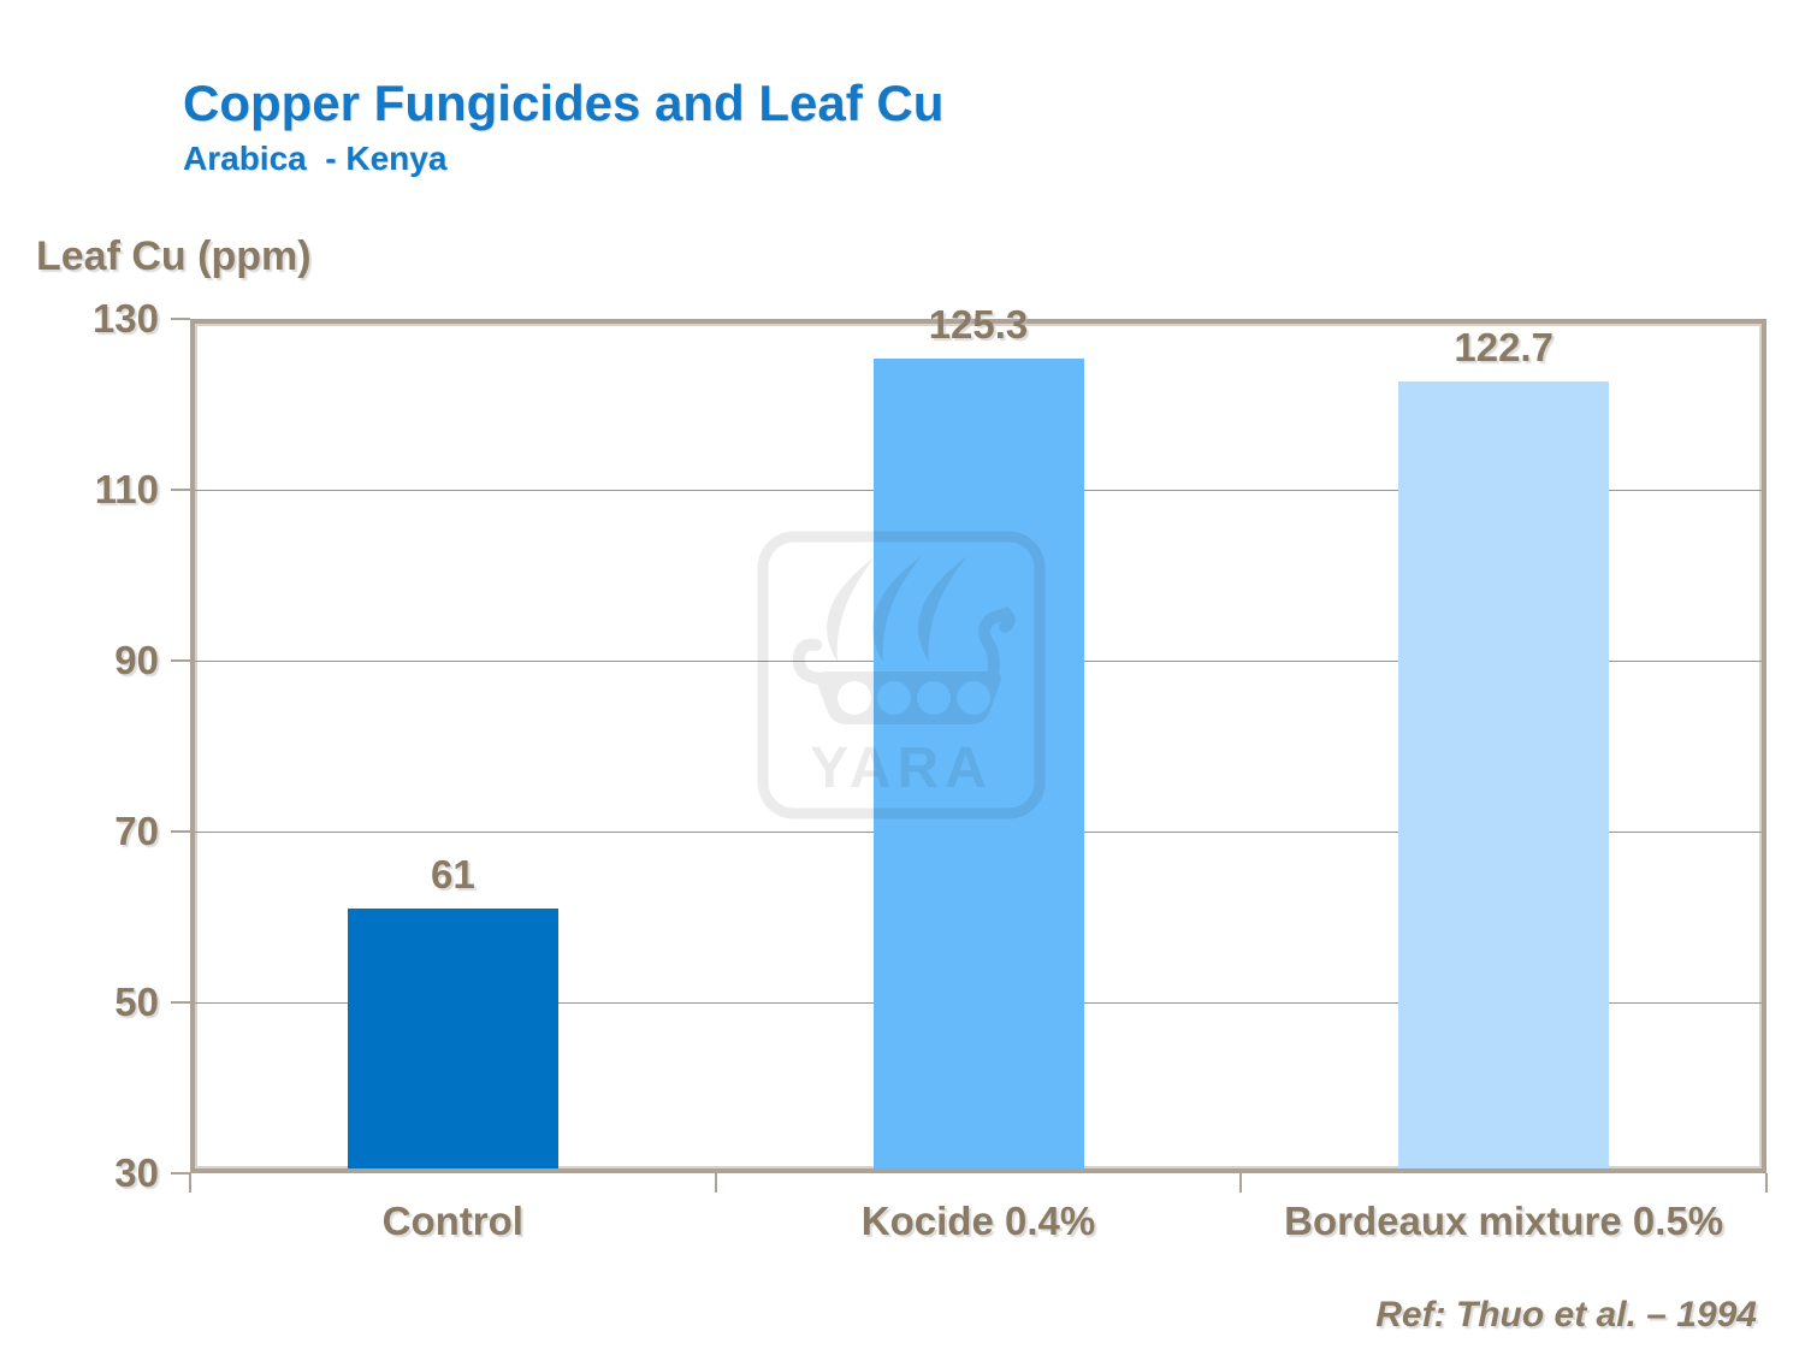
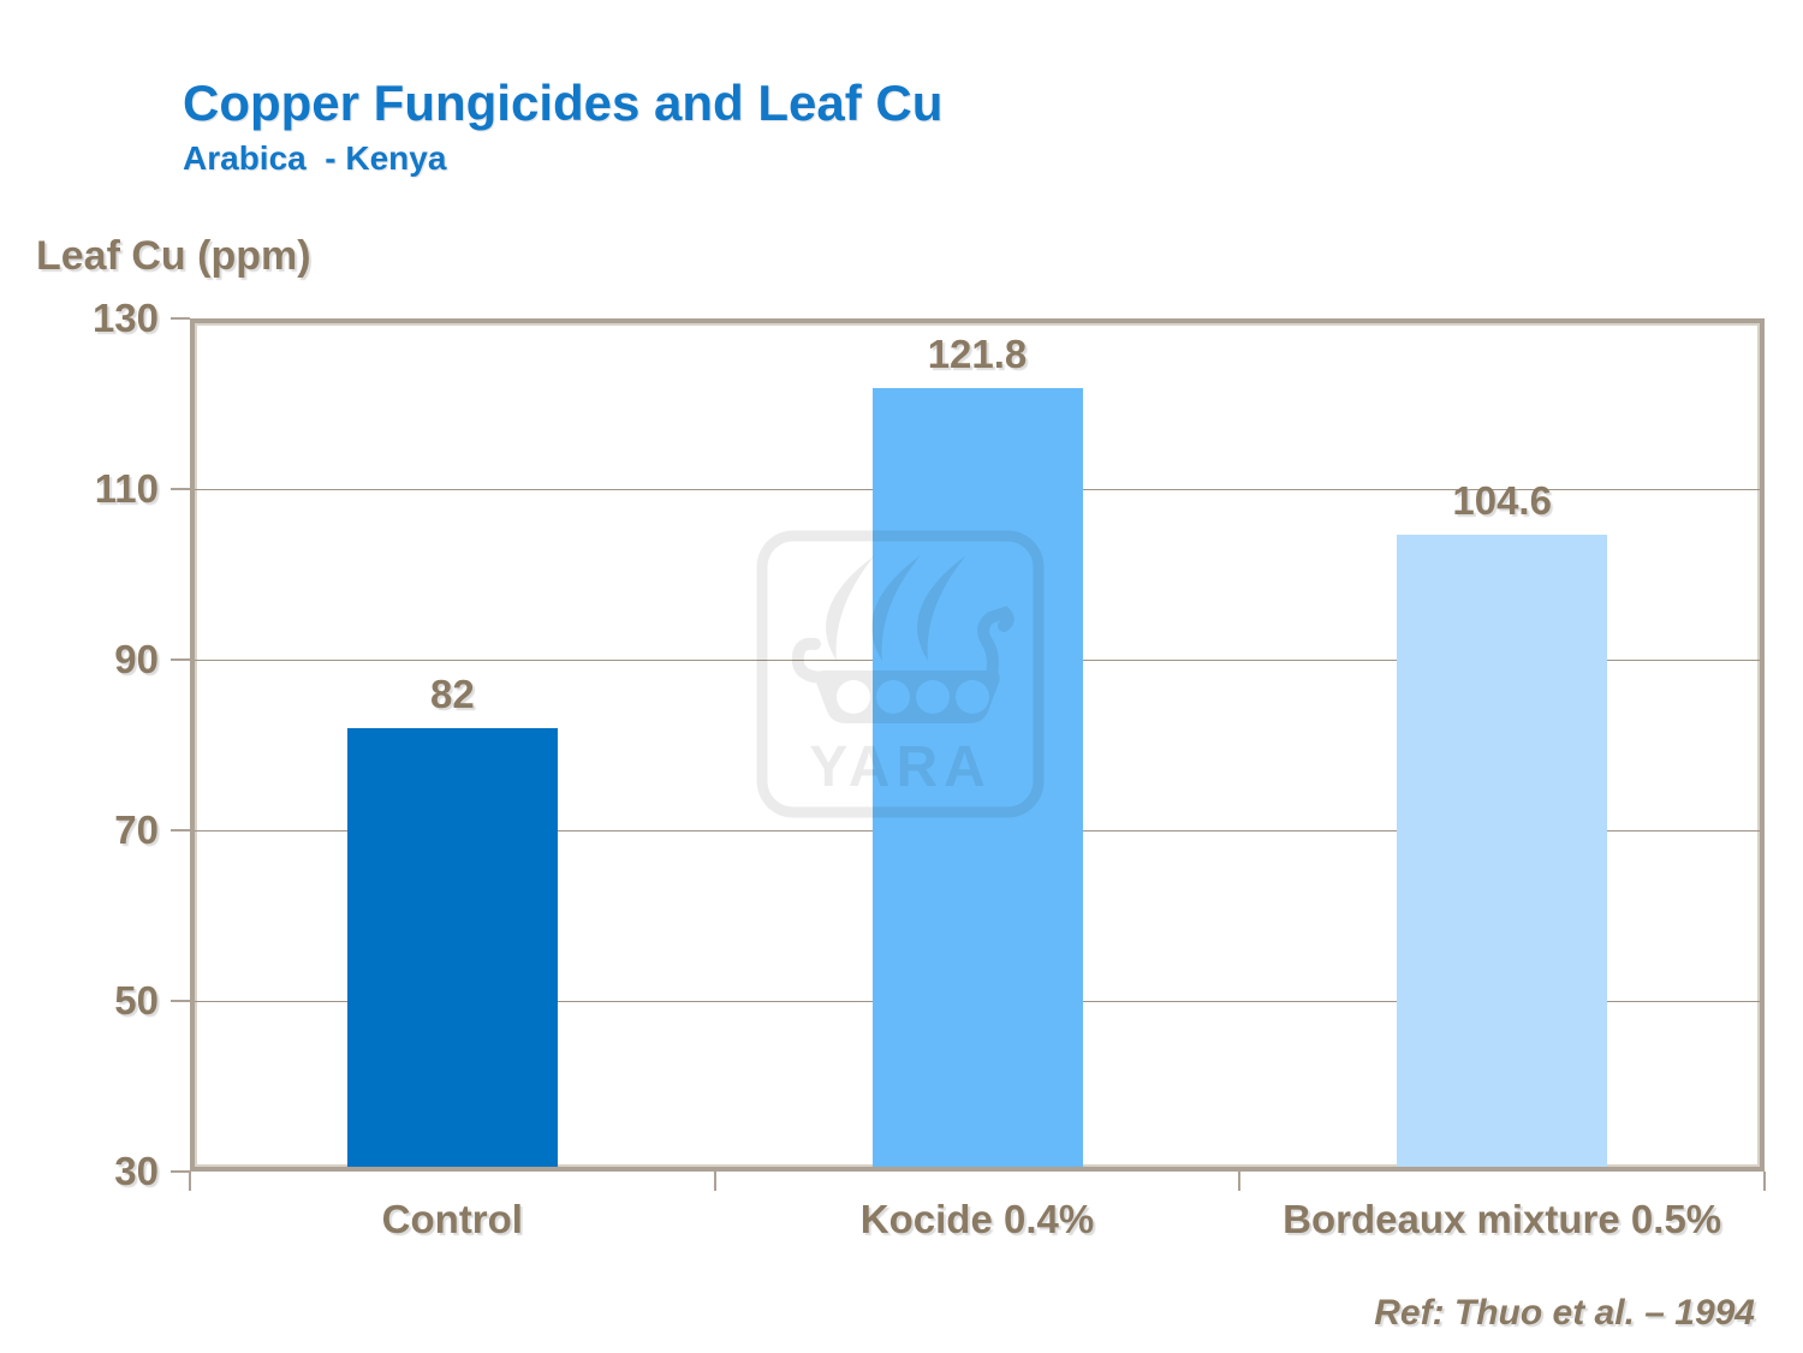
Control: 61 -> 82
Kocide 0.4%: 125.3 -> 121.8
Bordeaux mixture 0.5%: 122.7 -> 104.6
